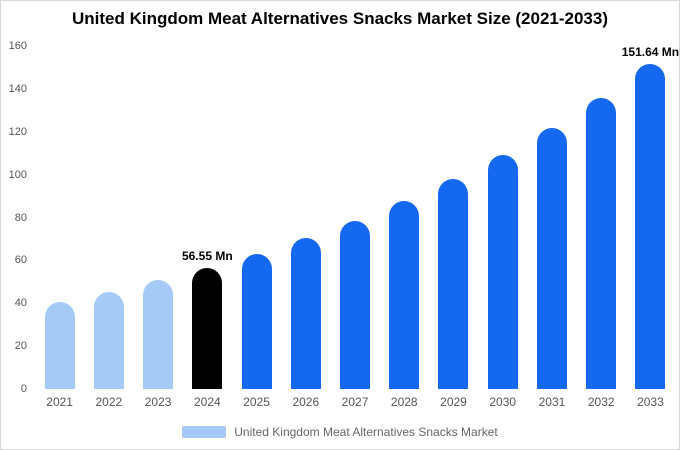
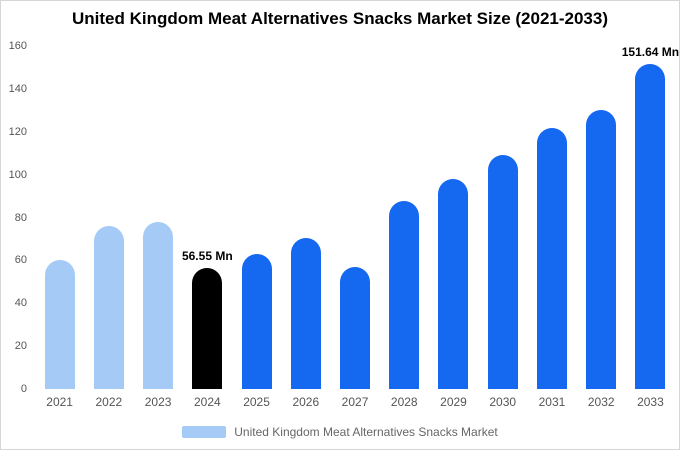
2021: 41 -> 60
2022: 45 -> 76
2023: 51 -> 78
2027: 79 -> 57
2032: 136 -> 130
